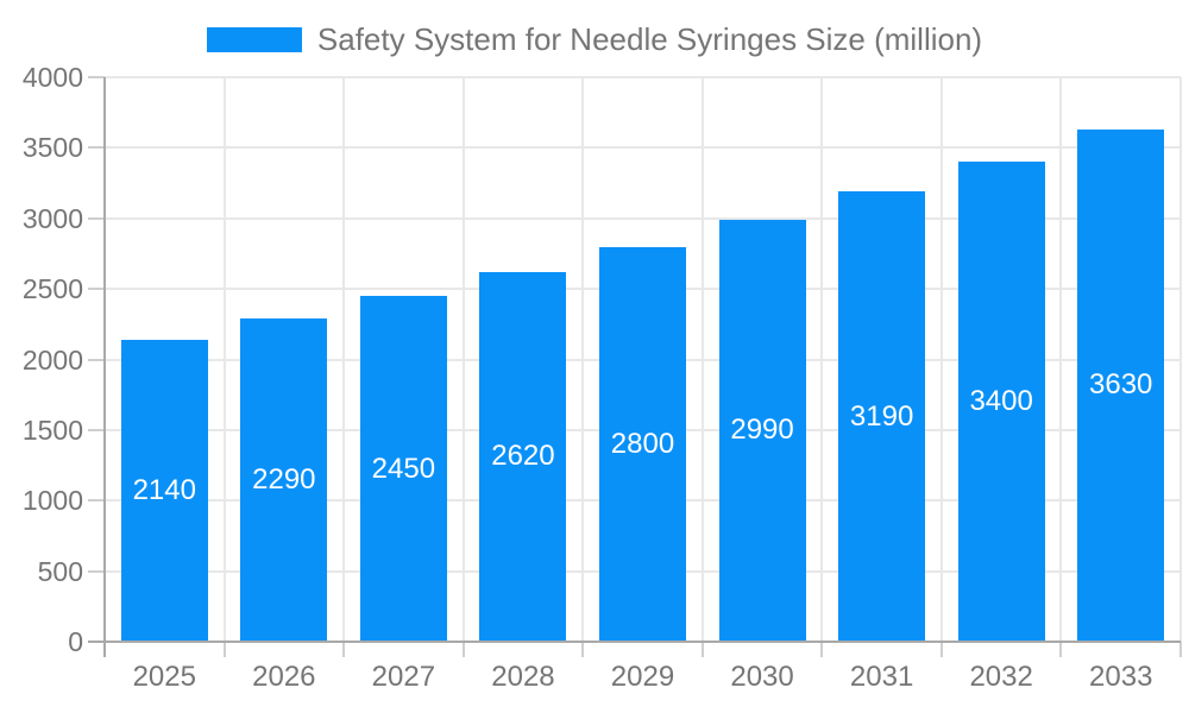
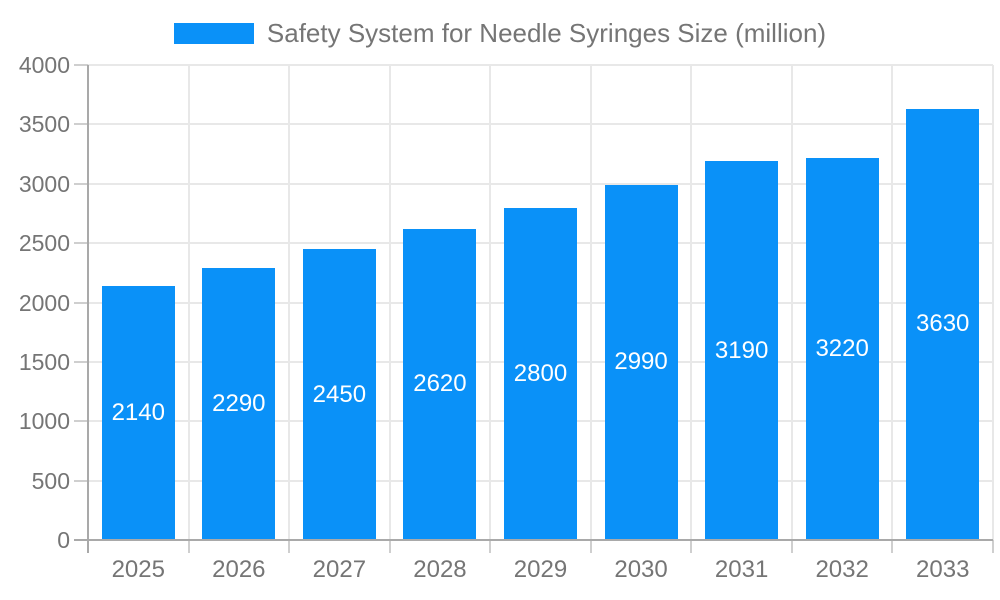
2032: 3400 -> 3220
